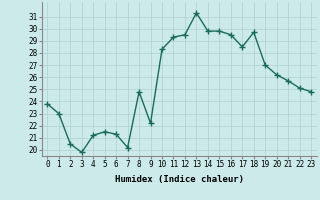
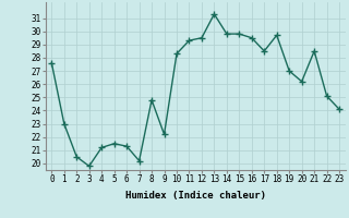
0: 23.8 -> 27.6
21: 25.7 -> 28.5
23: 24.8 -> 24.1
